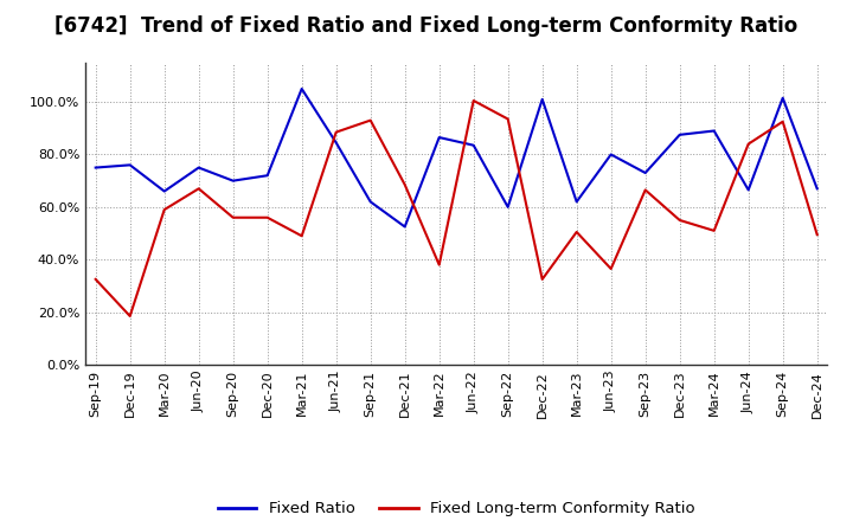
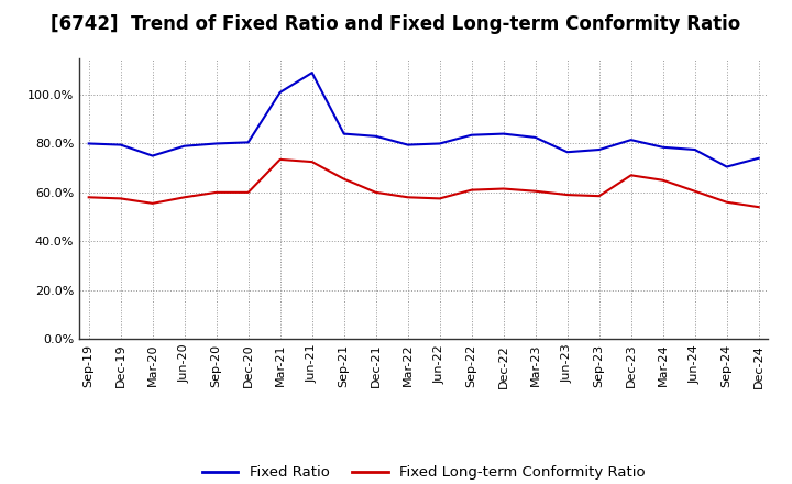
Fixed Ratio/Sep-19: 75.0% -> 80.0%
Fixed Long-term Conformity Ratio/Sep-19: 32.5% -> 58.0%
Fixed Ratio/Dec-19: 76.0% -> 79.5%
Fixed Long-term Conformity Ratio/Dec-19: 18.5% -> 57.5%
Fixed Ratio/Mar-20: 66.0% -> 75.0%
Fixed Long-term Conformity Ratio/Mar-20: 59.0% -> 55.5%
Fixed Ratio/Jun-20: 75.0% -> 79.0%
Fixed Long-term Conformity Ratio/Jun-20: 67.0% -> 58.0%
Fixed Ratio/Sep-20: 70.0% -> 80.0%
Fixed Long-term Conformity Ratio/Sep-20: 56.0% -> 60.0%
Fixed Ratio/Dec-20: 72.0% -> 80.5%
Fixed Long-term Conformity Ratio/Dec-20: 56.0% -> 60.0%
Fixed Ratio/Mar-21: 105.0% -> 101.0%
Fixed Long-term Conformity Ratio/Mar-21: 49.0% -> 73.5%
Fixed Ratio/Jun-21: 84.5% -> 109.0%
Fixed Long-term Conformity Ratio/Jun-21: 88.5% -> 72.5%
Fixed Ratio/Sep-21: 62.0% -> 84.0%
Fixed Long-term Conformity Ratio/Sep-21: 93.0% -> 65.5%
Fixed Ratio/Dec-21: 52.5% -> 83.0%
Fixed Long-term Conformity Ratio/Dec-21: 68.5% -> 60.0%
Fixed Ratio/Mar-22: 86.5% -> 79.5%
Fixed Long-term Conformity Ratio/Mar-22: 38.0% -> 58.0%
Fixed Ratio/Jun-22: 83.5% -> 80.0%
Fixed Long-term Conformity Ratio/Jun-22: 100.5% -> 57.5%
Fixed Ratio/Sep-22: 60.0% -> 83.5%
Fixed Long-term Conformity Ratio/Sep-22: 93.5% -> 61.0%
Fixed Ratio/Dec-22: 101.0% -> 84.0%
Fixed Long-term Conformity Ratio/Dec-22: 32.5% -> 61.5%
Fixed Ratio/Mar-23: 62.0% -> 82.5%
Fixed Long-term Conformity Ratio/Mar-23: 50.5% -> 60.5%
Fixed Ratio/Jun-23: 80.0% -> 76.5%
Fixed Long-term Conformity Ratio/Jun-23: 36.5% -> 59.0%
Fixed Ratio/Sep-23: 73.0% -> 77.5%
Fixed Long-term Conformity Ratio/Sep-23: 66.5% -> 58.5%
Fixed Ratio/Dec-23: 87.5% -> 81.5%
Fixed Long-term Conformity Ratio/Dec-23: 55.0% -> 67.0%
Fixed Ratio/Mar-24: 89.0% -> 78.5%
Fixed Long-term Conformity Ratio/Mar-24: 51.0% -> 65.0%
Fixed Ratio/Jun-24: 66.5% -> 77.5%
Fixed Long-term Conformity Ratio/Jun-24: 84.0% -> 60.5%
Fixed Ratio/Sep-24: 101.5% -> 70.5%
Fixed Long-term Conformity Ratio/Sep-24: 92.5% -> 56.0%
Fixed Ratio/Dec-24: 67.0% -> 74.0%
Fixed Long-term Conformity Ratio/Dec-24: 49.5% -> 54.0%
